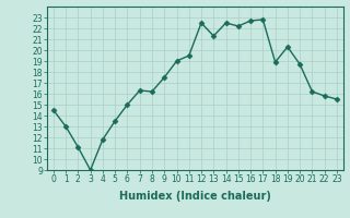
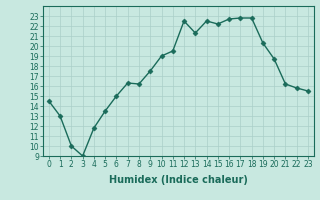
2: 11.1 -> 10.0
18: 18.9 -> 22.8
